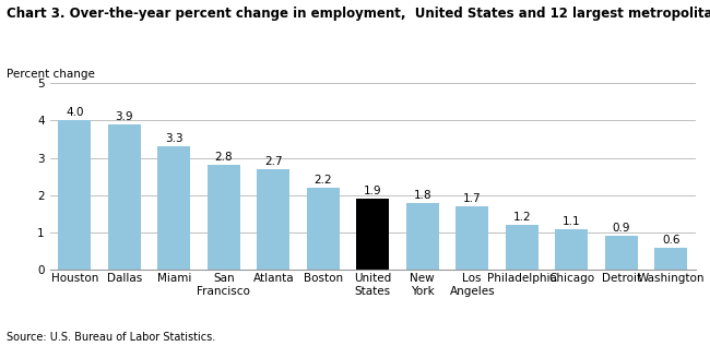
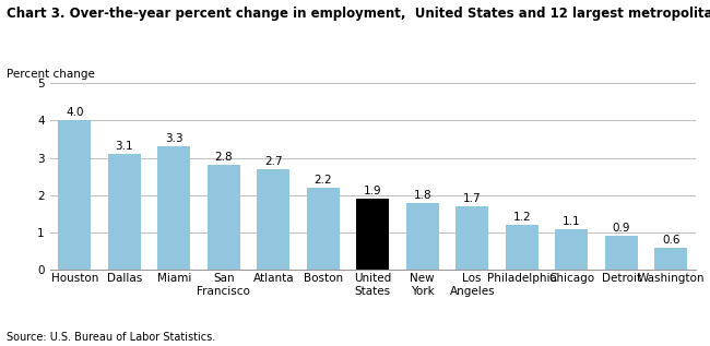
Dallas: 3.9 -> 3.1
